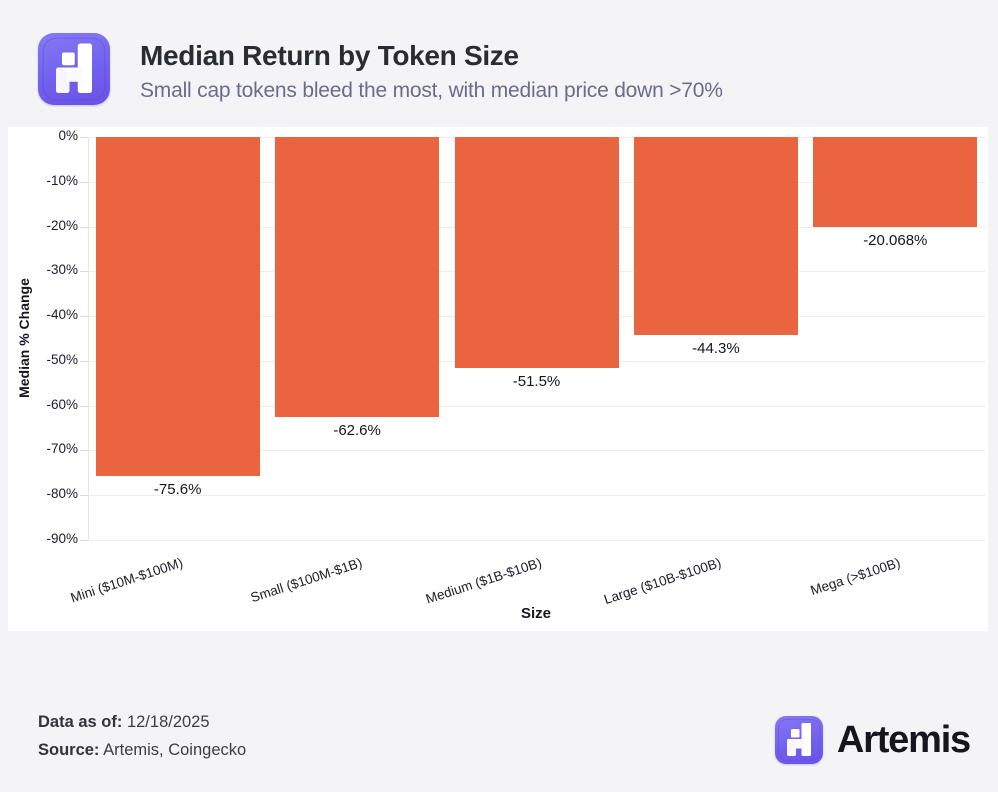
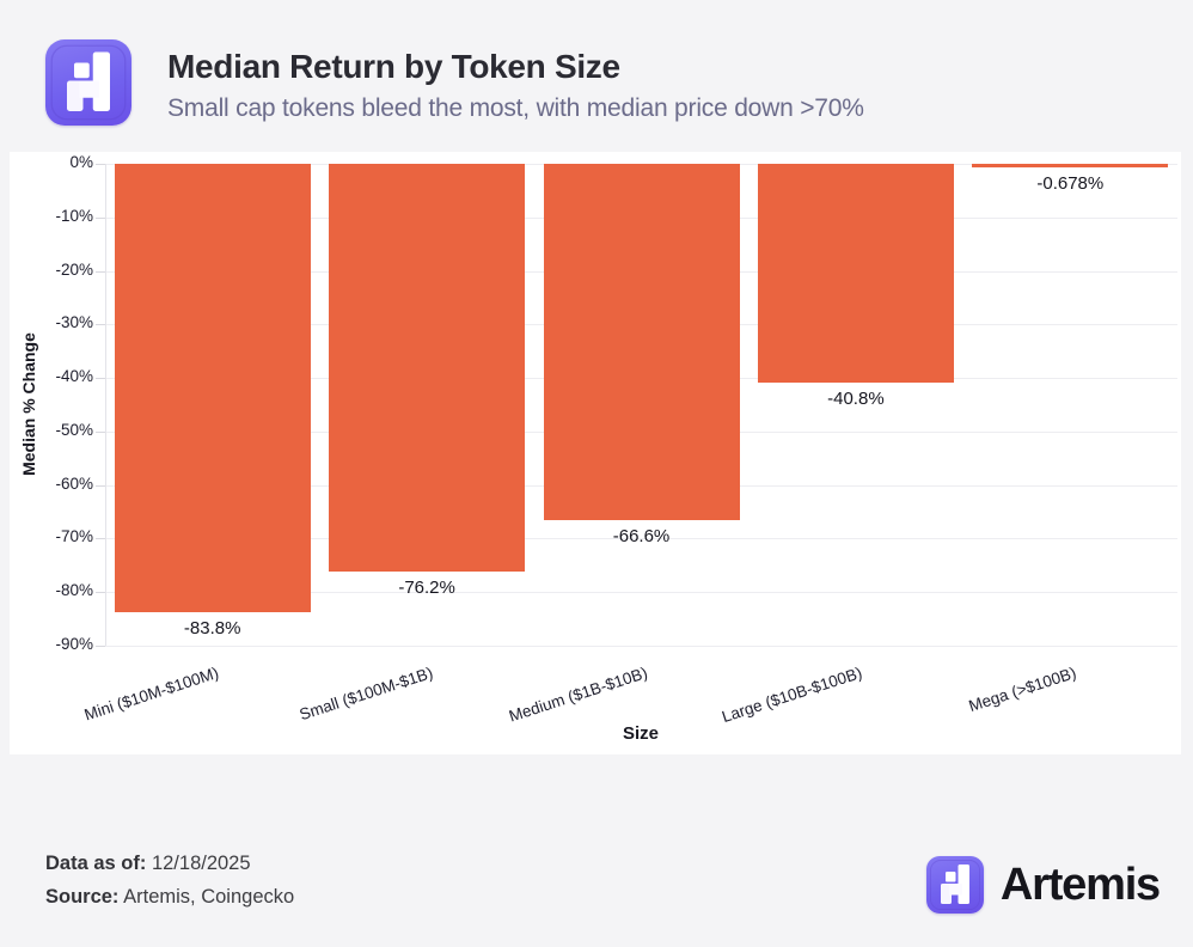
Mini ($10M-$100M): -75.6% -> -83.8%
Small ($100M-$1B): -62.6% -> -76.2%
Medium ($1B-$10B): -51.5% -> -66.6%
Large ($10B-$100B): -44.3% -> -40.8%
Mega (>$100B): -20.068% -> -0.678%
